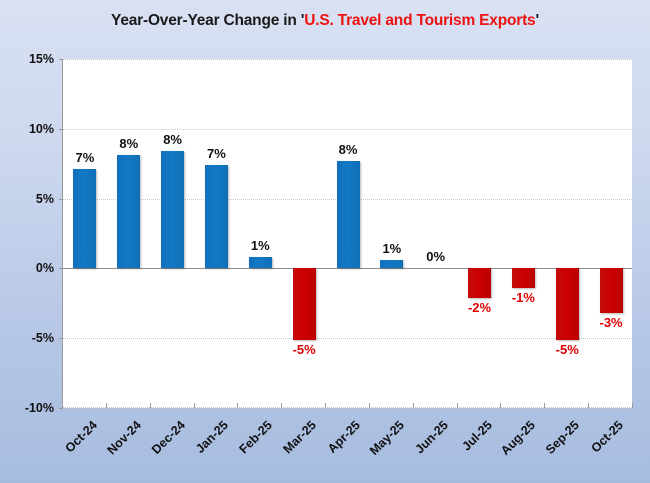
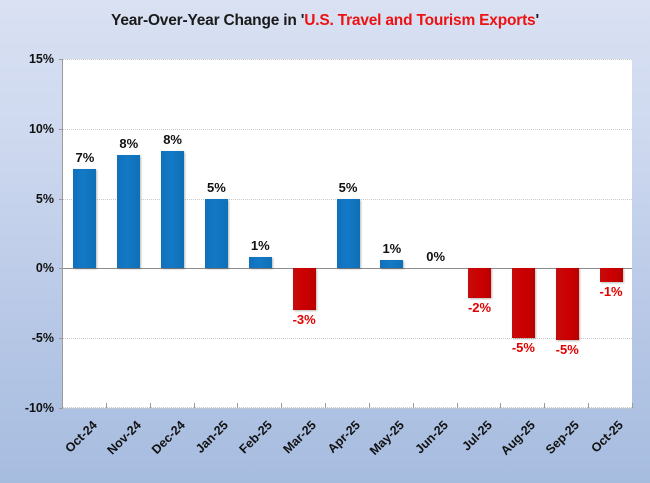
Jan-25: 7% -> 5%
Mar-25: -5% -> -3%
Apr-25: 8% -> 5%
Aug-25: -1% -> -5%
Oct-25: -3% -> -1%
